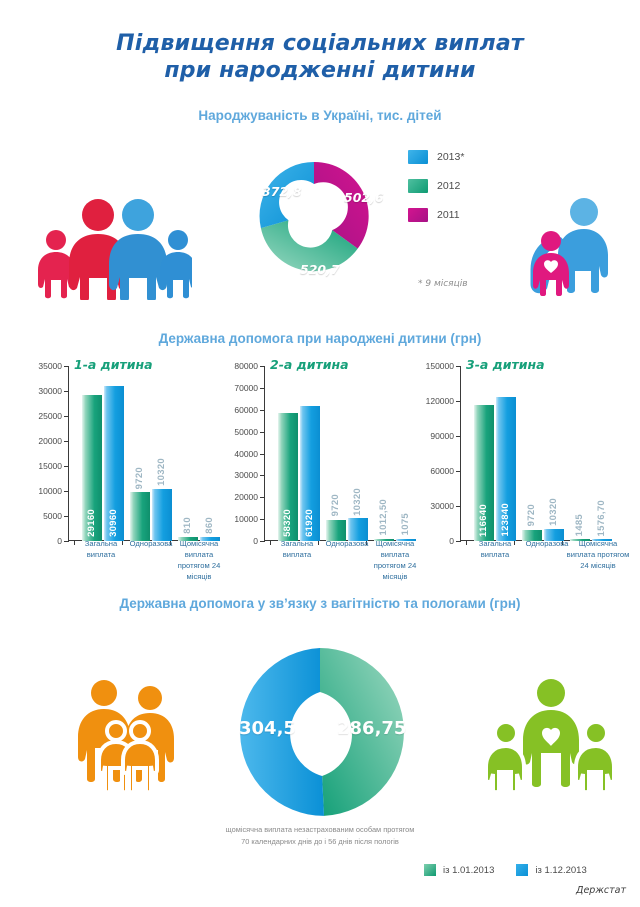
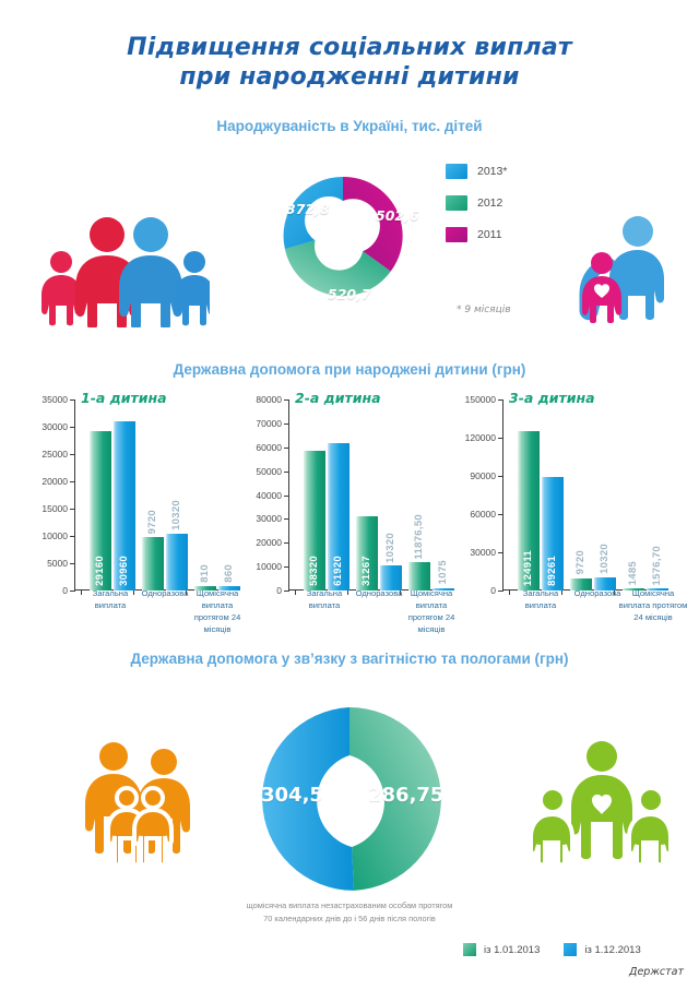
2-а дитина/із 1.01.2013/Одноразова: 9720 -> 31267
2-а дитина/із 1.01.2013/Щомісячна виплата протягом 24 місяців: 1012,50 -> 11876,50
3-а дитина/із 1.01.2013/Загальна виплата: 116640 -> 124911
3-а дитина/із 1.12.2013/Загальна виплата: 123840 -> 89261
